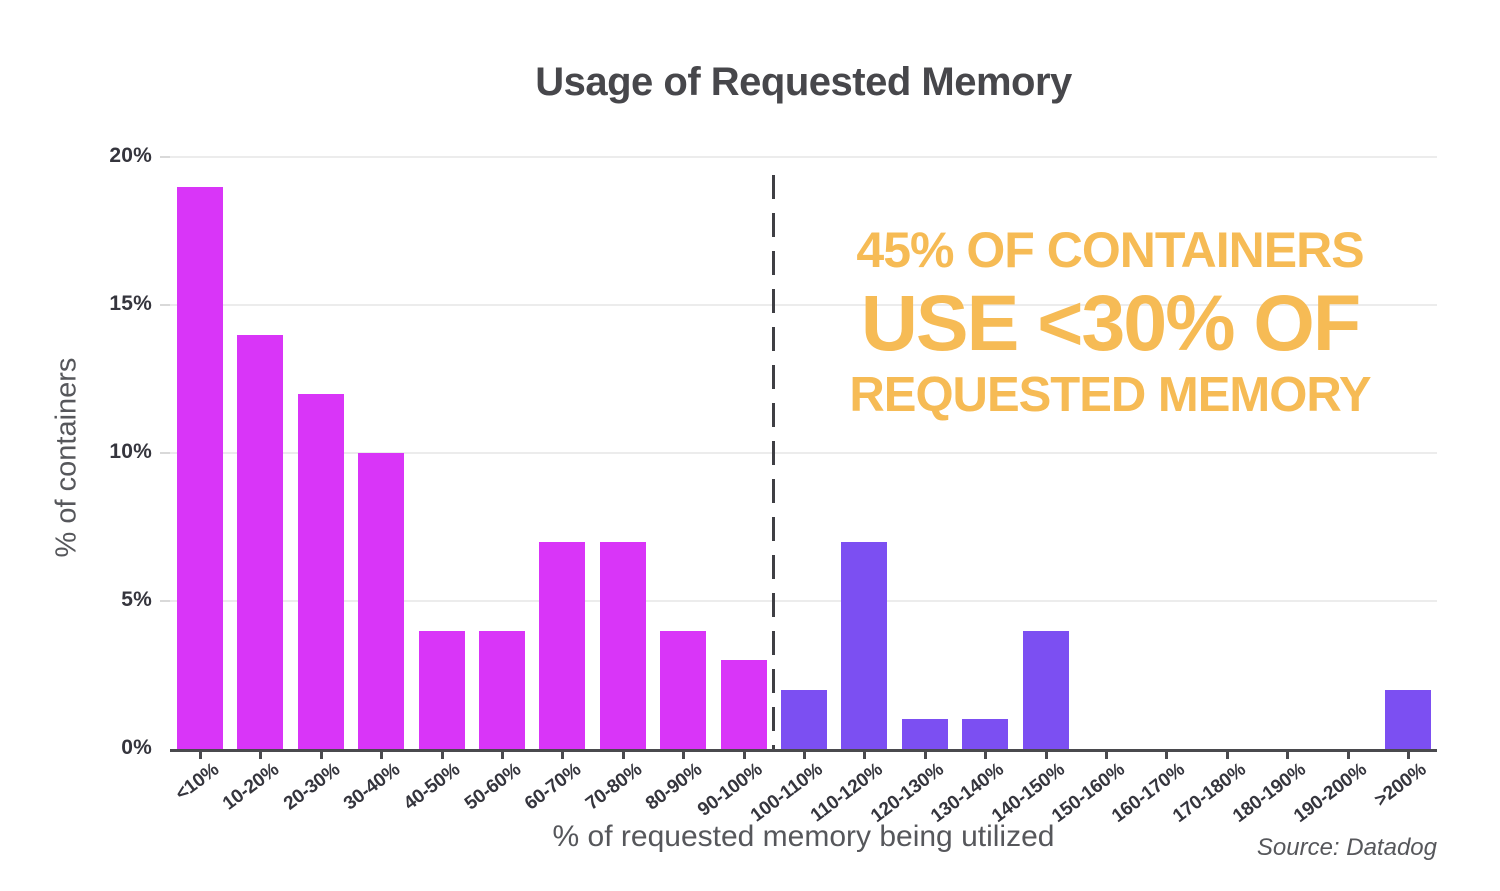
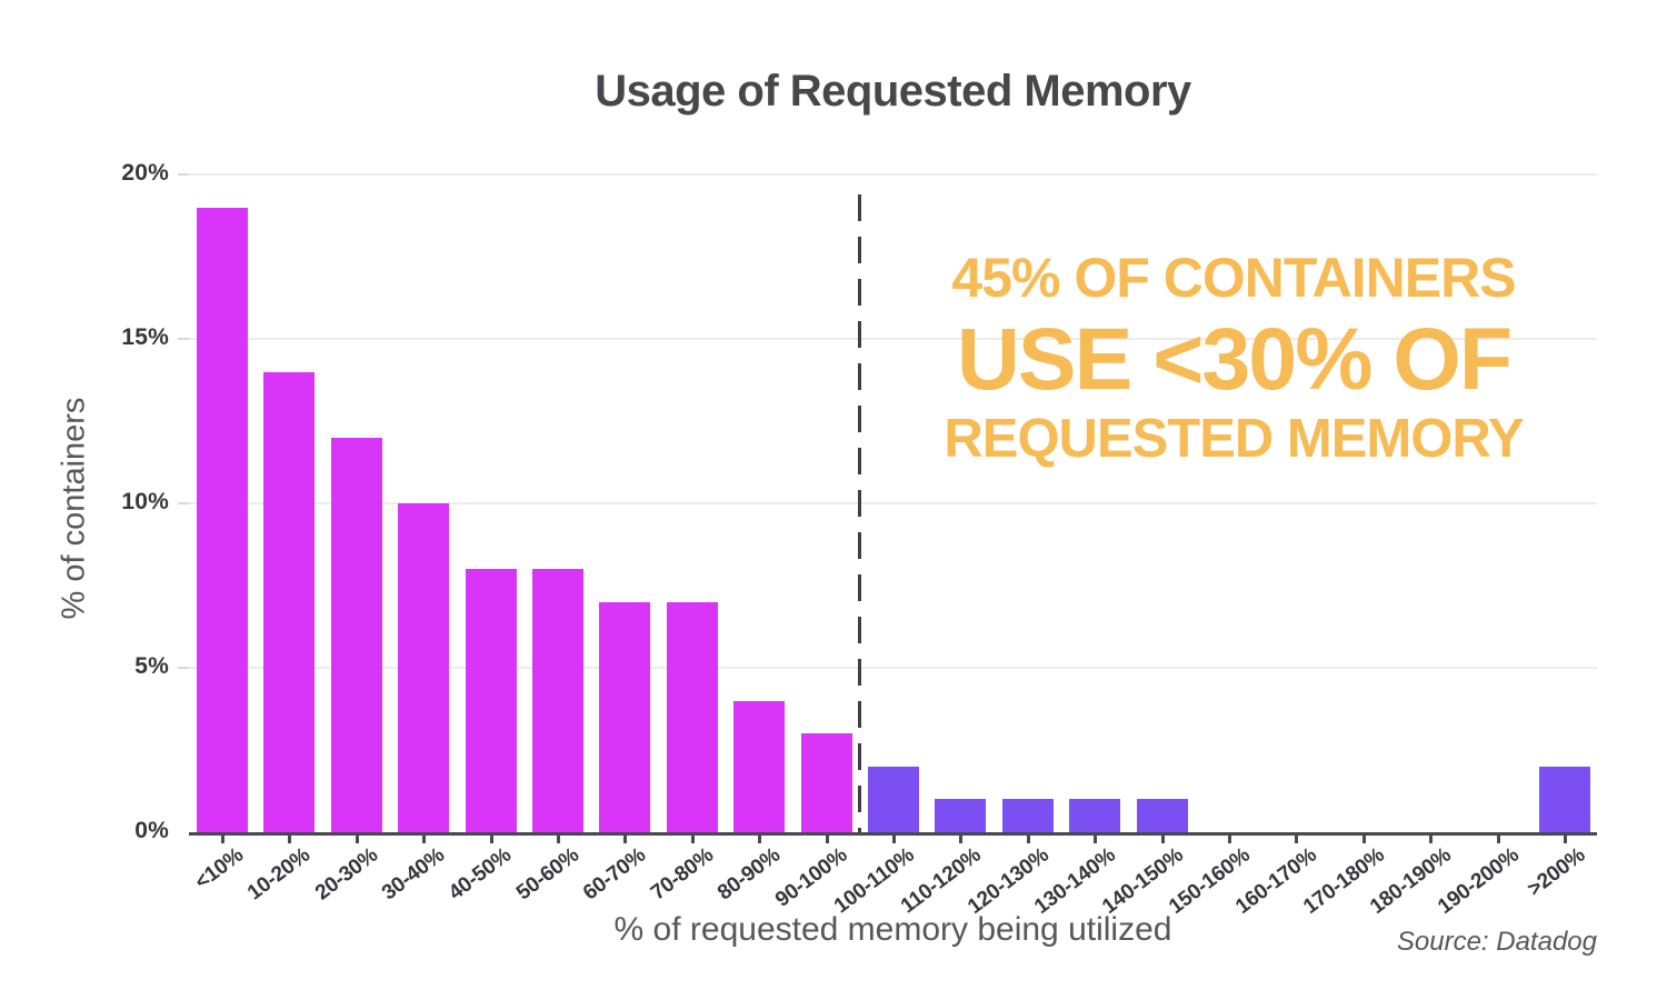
40-50%: 4% -> 8%
50-60%: 4% -> 8%
110-120%: 7% -> 1%
140-150%: 4% -> 1%
